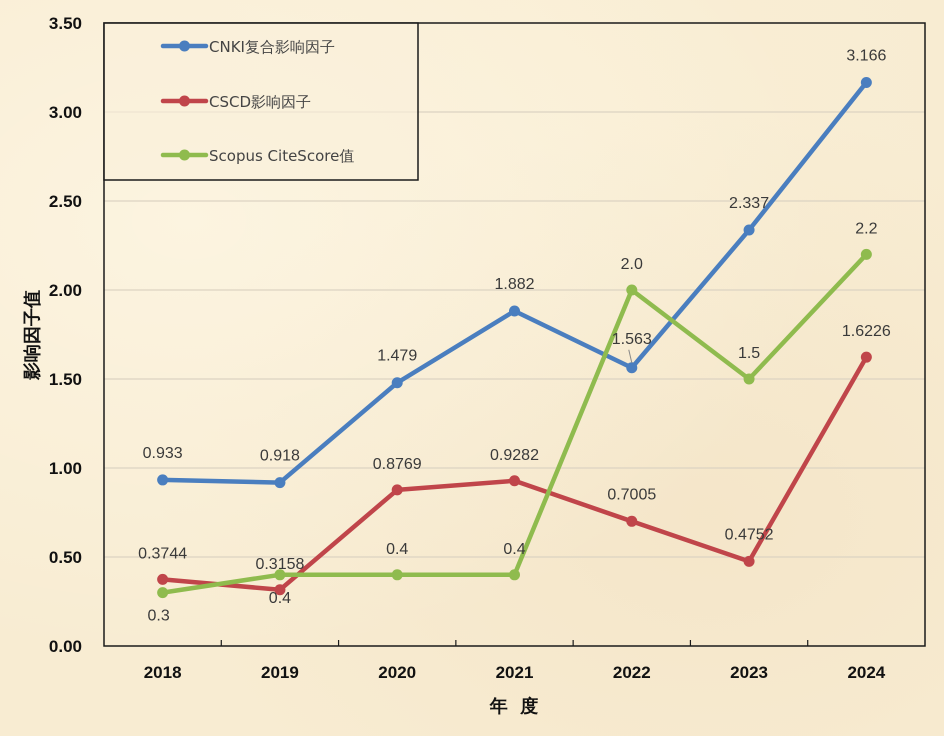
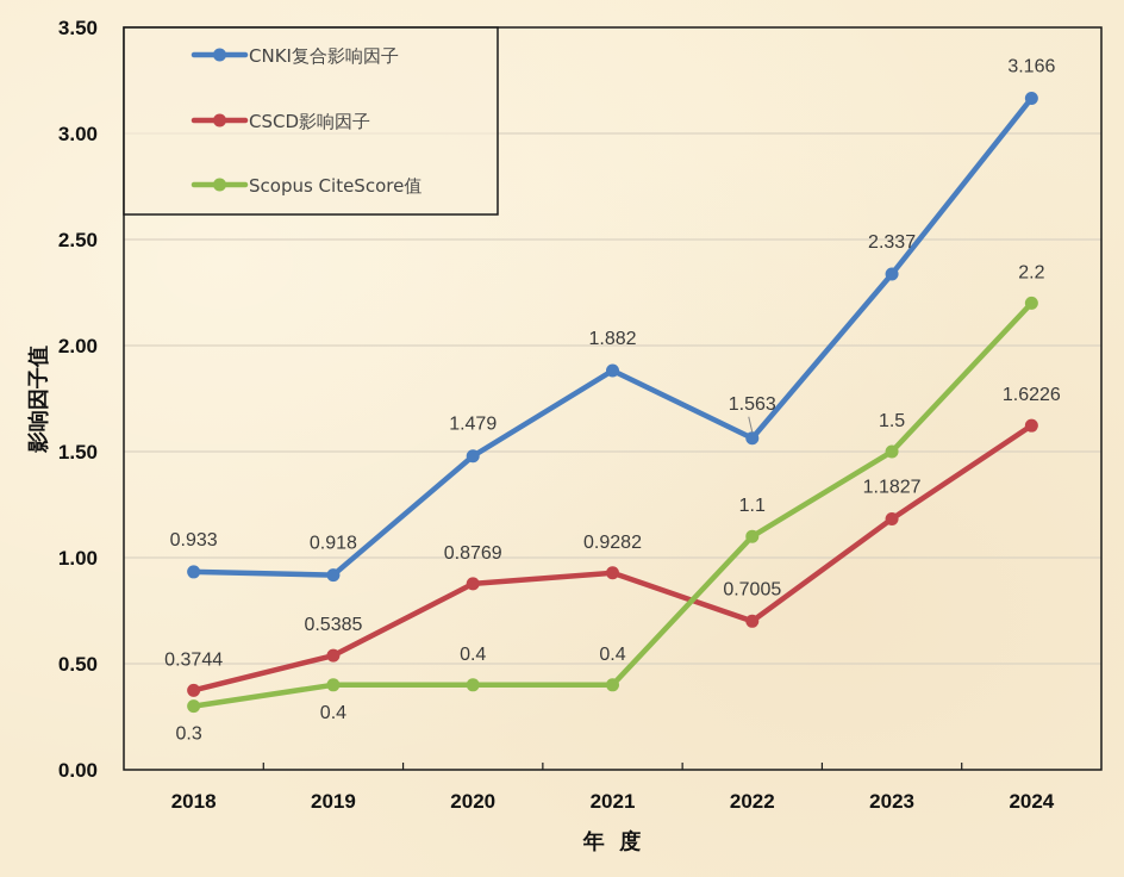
CSCD影响因子/2019: 0.3158 -> 0.5385
Scopus CiteScore值/2022: 2.0 -> 1.1
CSCD影响因子/2023: 0.4752 -> 1.1827
